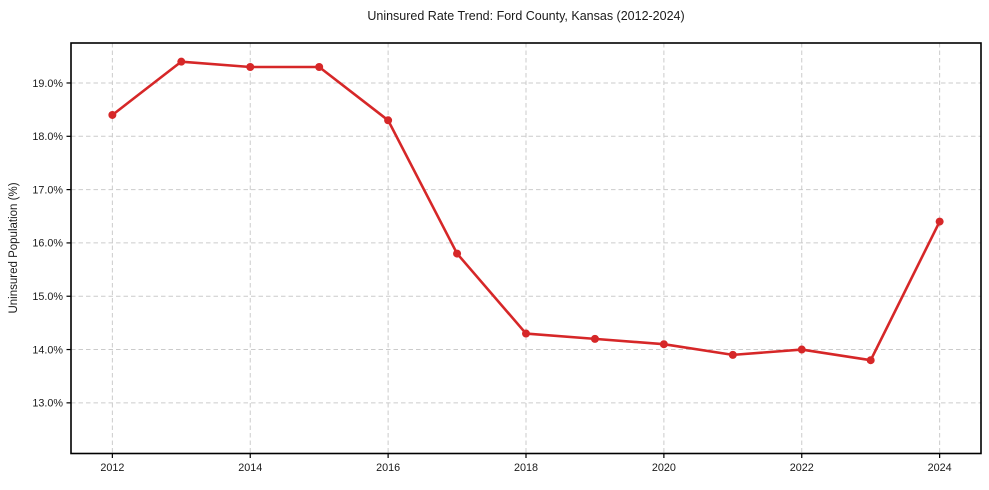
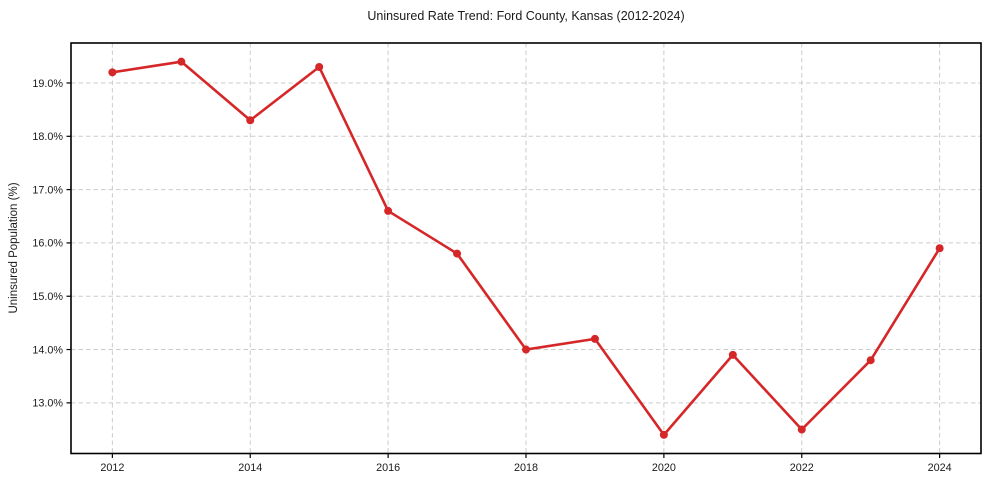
2012: 18.4% -> 19.2%
2014: 19.3% -> 18.3%
2016: 18.3% -> 16.6%
2018: 14.3% -> 14.0%
2020: 14.1% -> 12.4%
2022: 14.0% -> 12.5%
2024: 16.4% -> 15.9%
